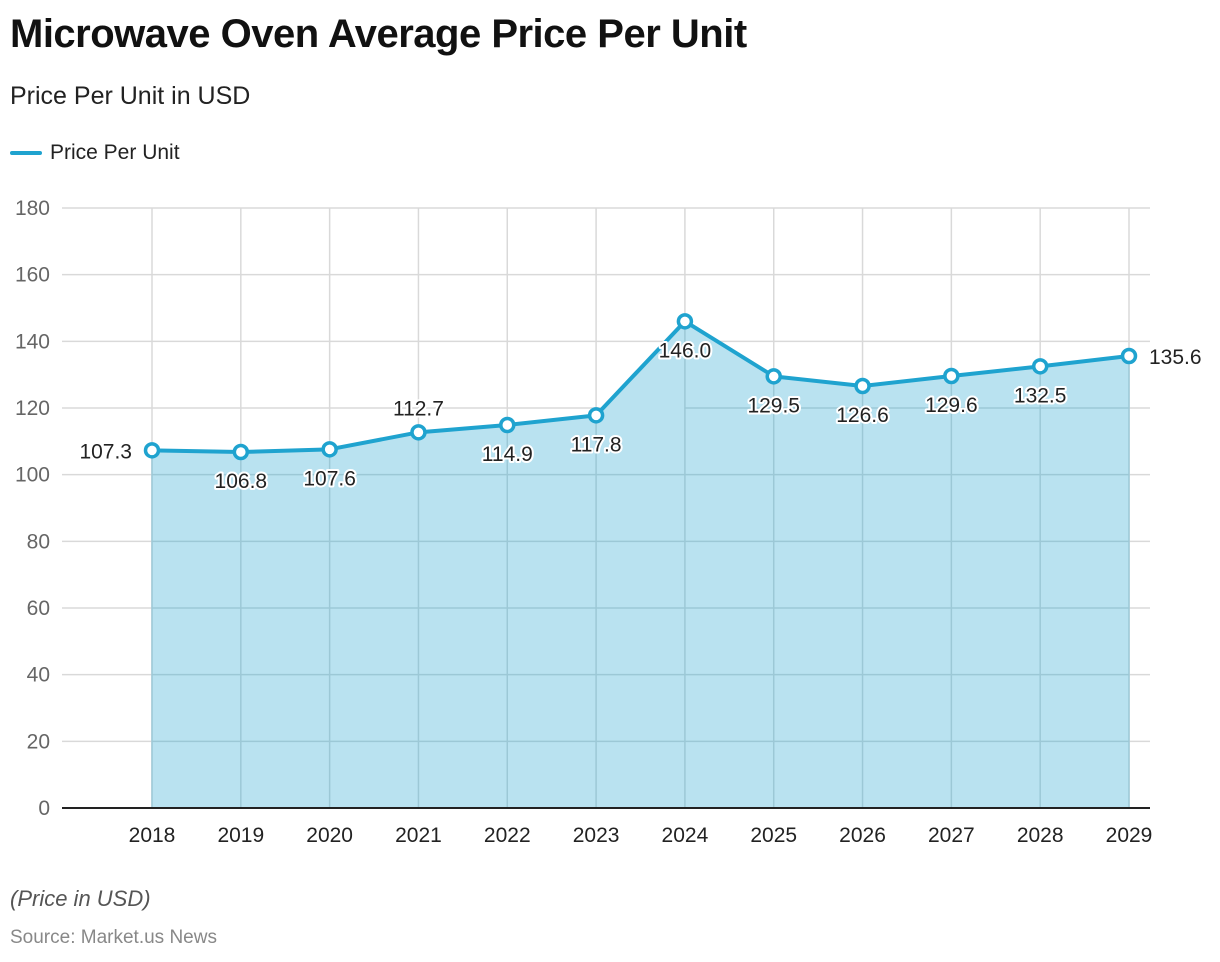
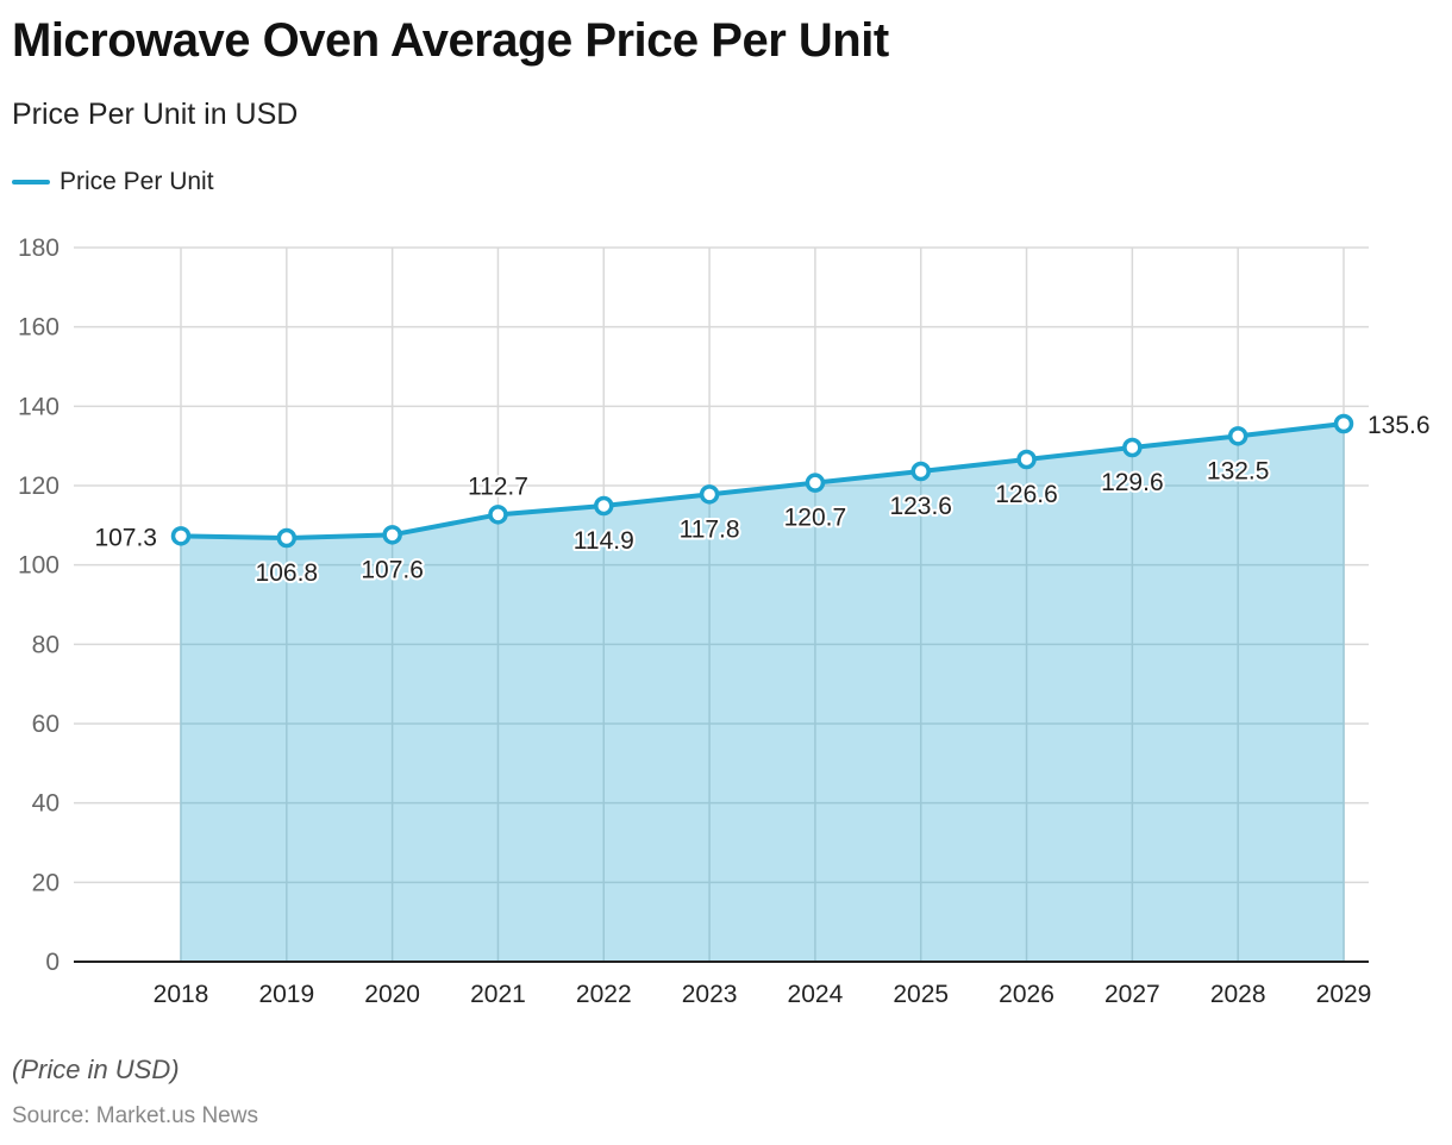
2024: 146.0 -> 120.7
2025: 129.5 -> 123.6
